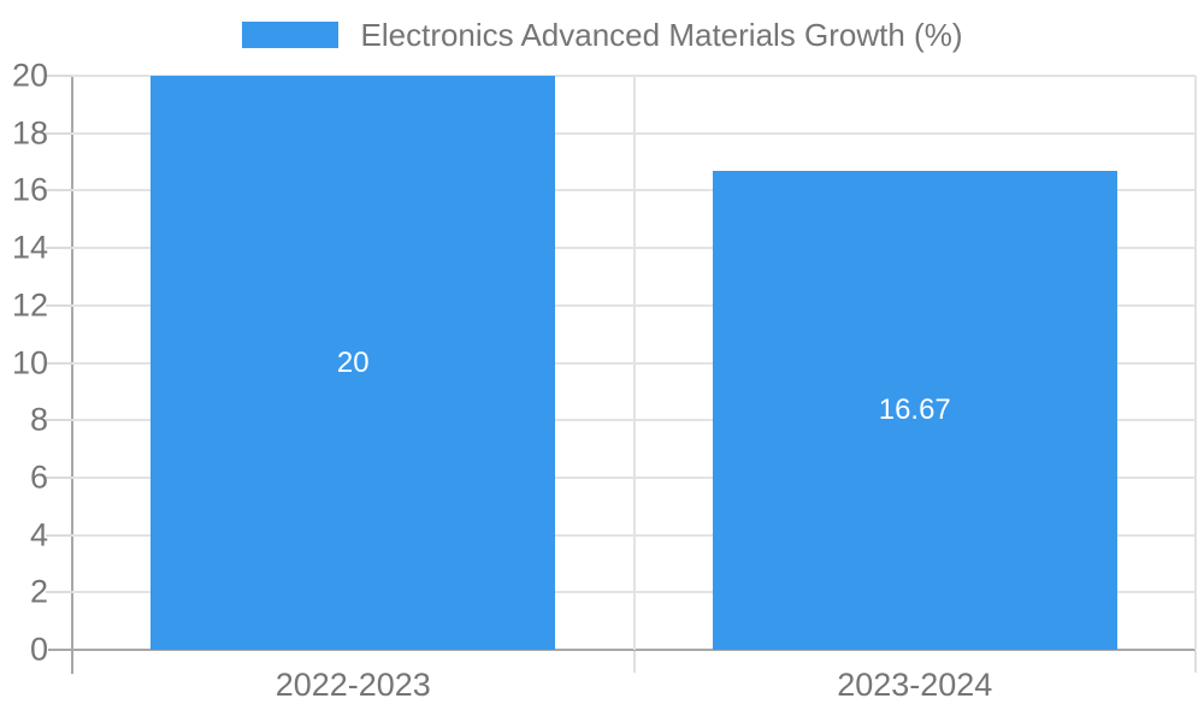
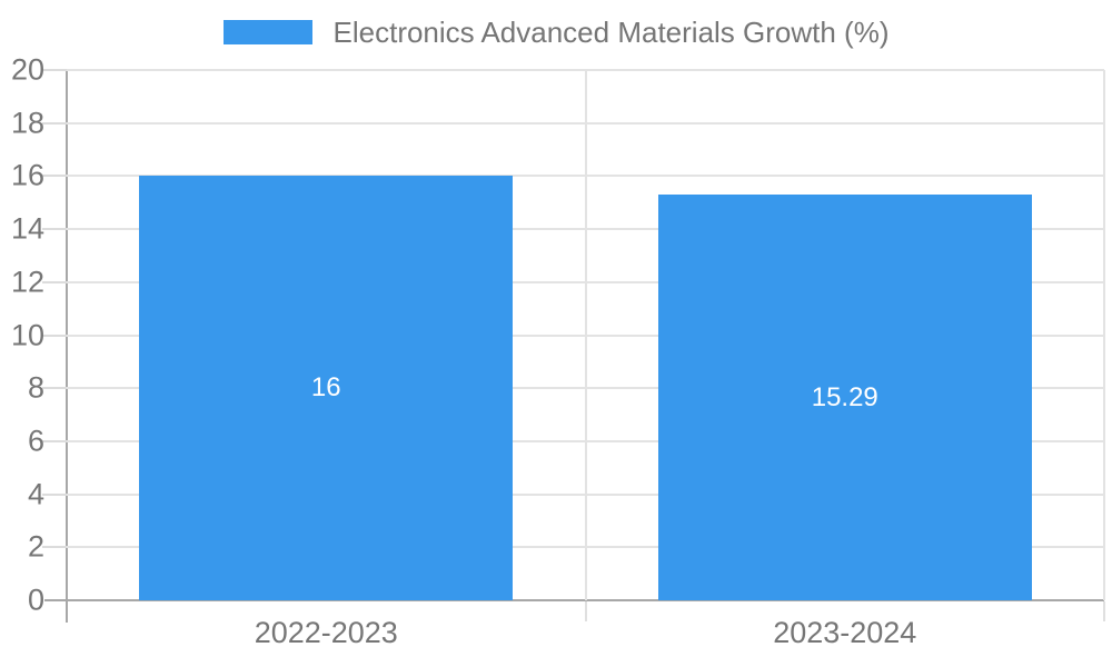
2022-2023: 20 -> 16
2023-2024: 16.67 -> 15.29
